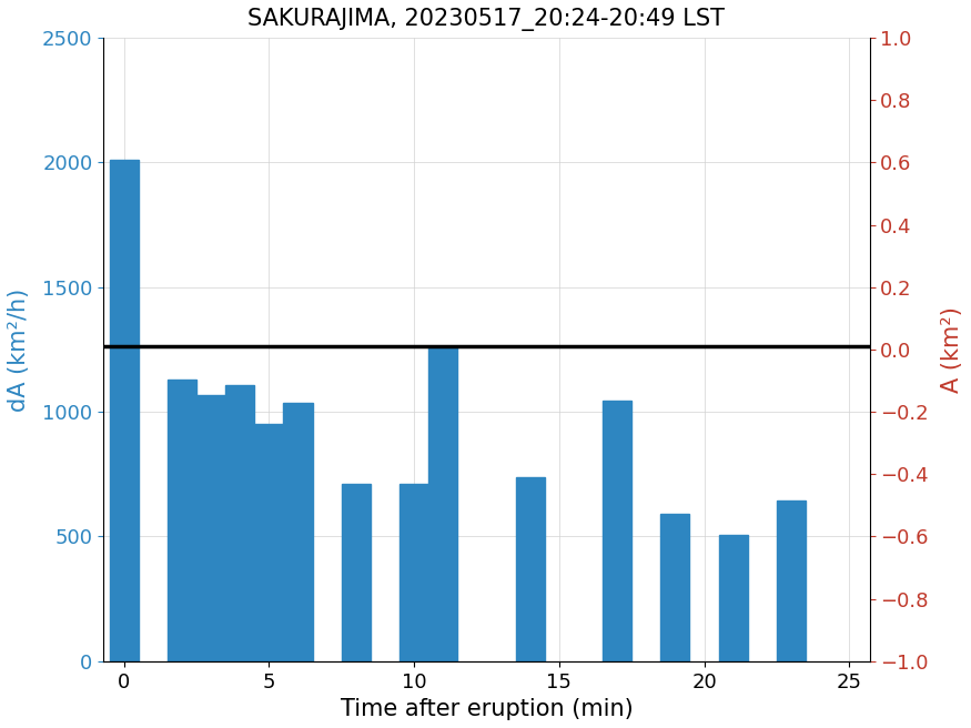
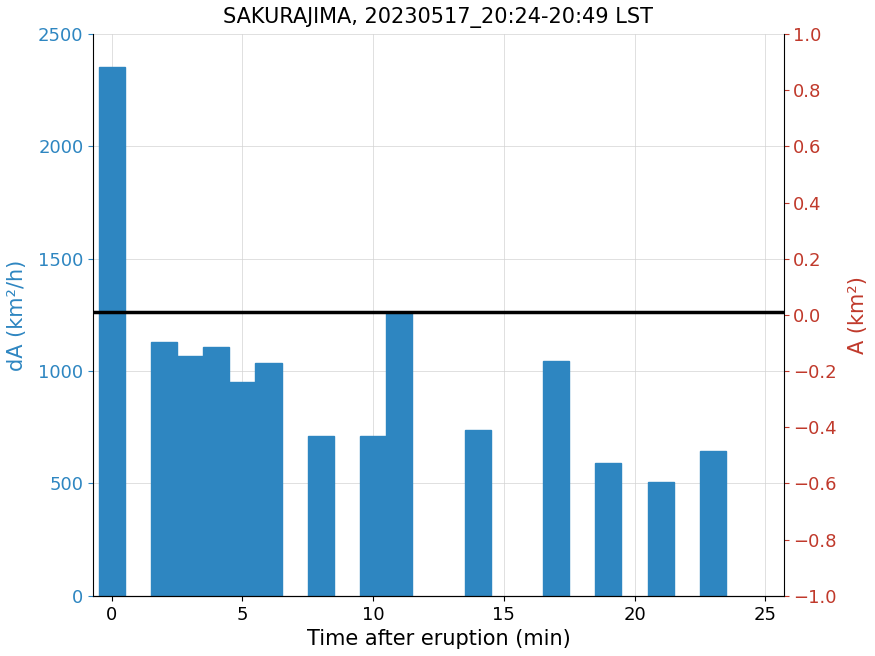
0: 2010 -> 2355
